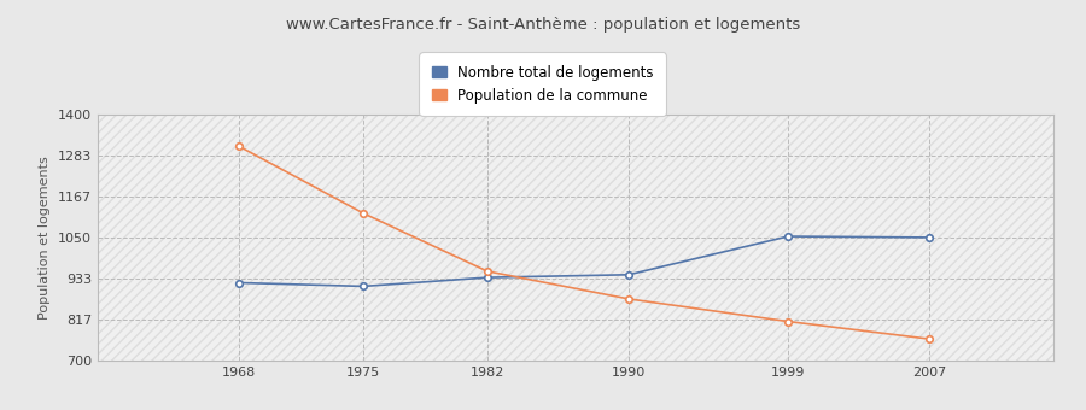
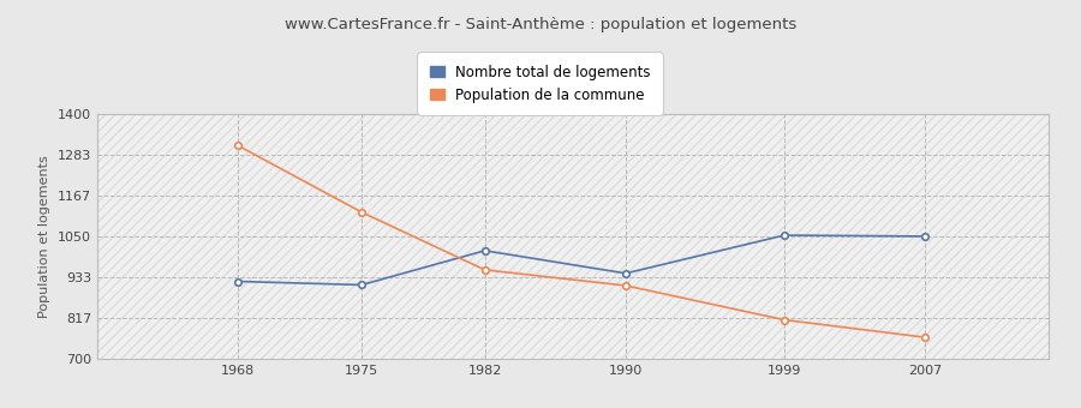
Nombre total de logements/1982: 937 -> 1010
Population de la commune/1990: 876 -> 910
